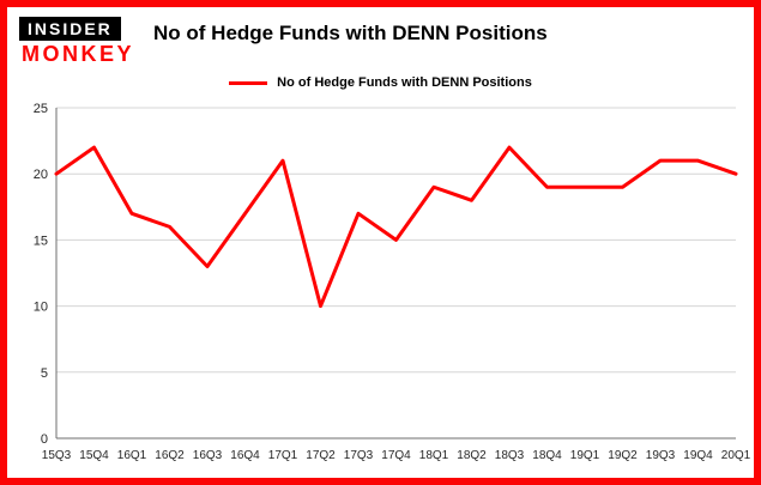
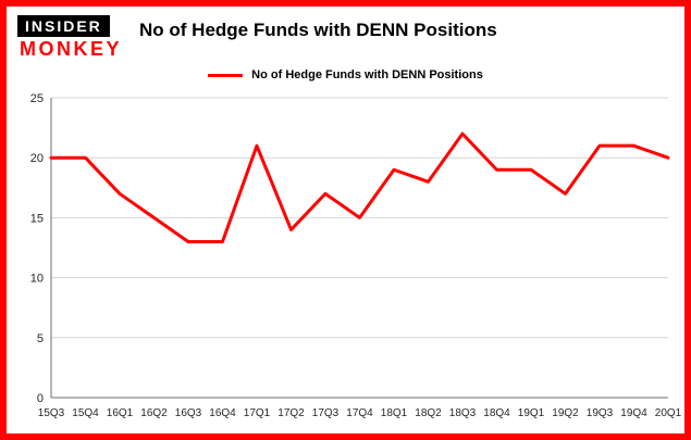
15Q4: 22 -> 20
16Q2: 16 -> 15
16Q4: 17 -> 13
17Q2: 10 -> 14
19Q2: 19 -> 17
